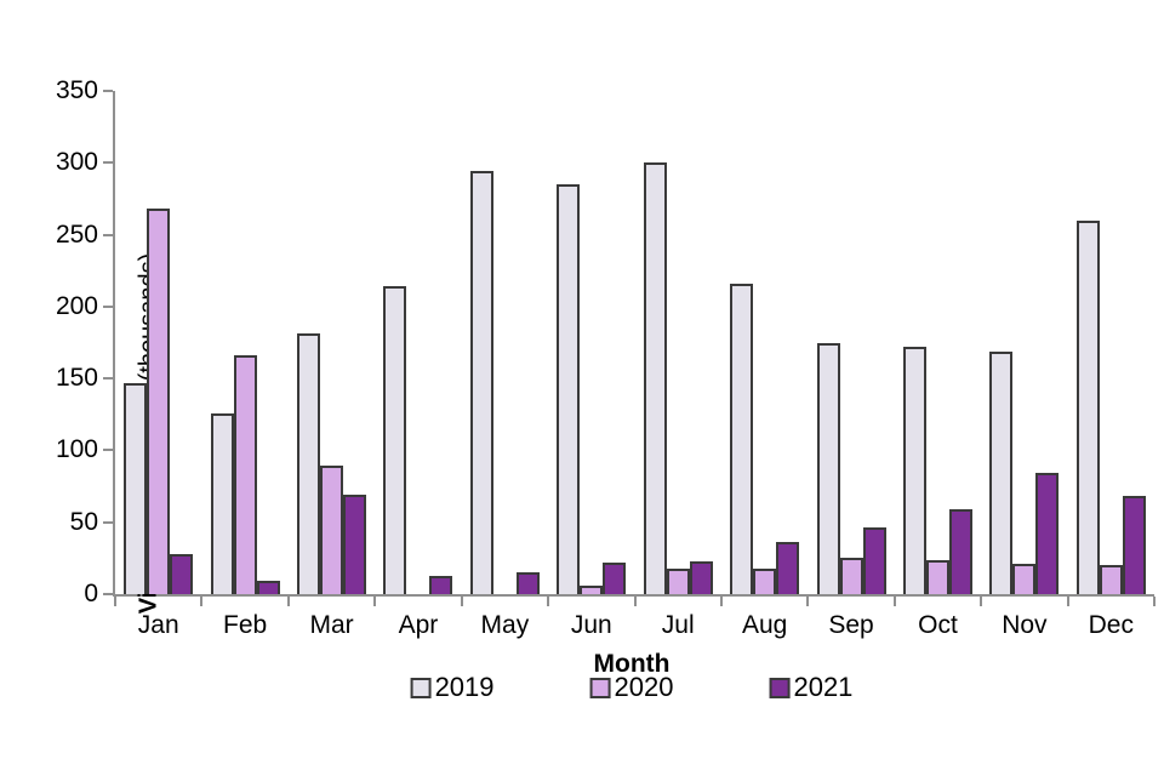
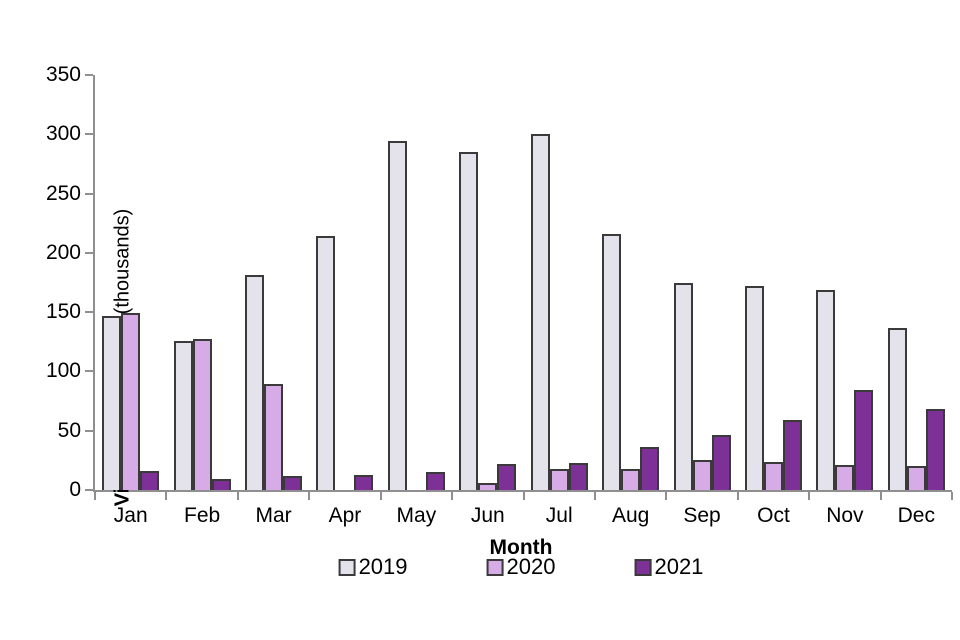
2020/Jan: 268 -> 149
2021/Jan: 28 -> 16
2020/Feb: 166 -> 127
2021/Mar: 69 -> 12
2019/Dec: 260 -> 137
